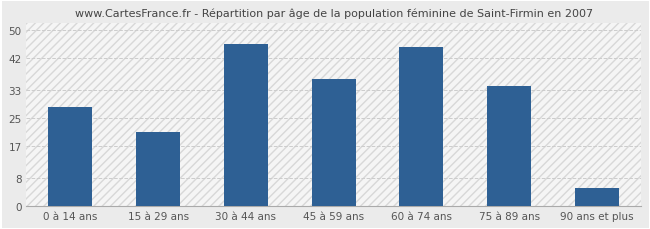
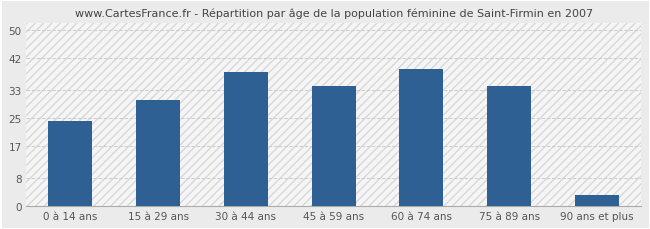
0 à 14 ans: 28 -> 24
15 à 29 ans: 21 -> 30
30 à 44 ans: 46 -> 38
45 à 59 ans: 36 -> 34
60 à 74 ans: 45 -> 39
90 ans et plus: 5 -> 3
